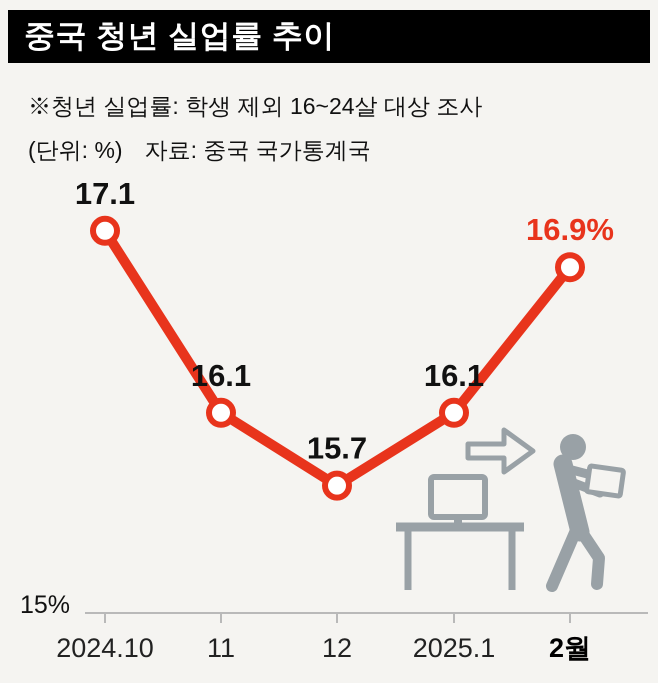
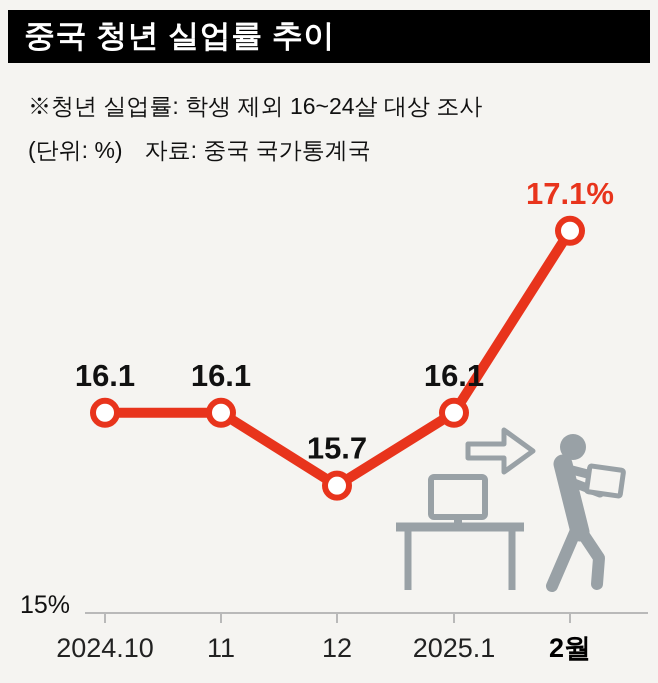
2024.10: 17.1 -> 16.1
2월: 16.9% -> 17.1%
